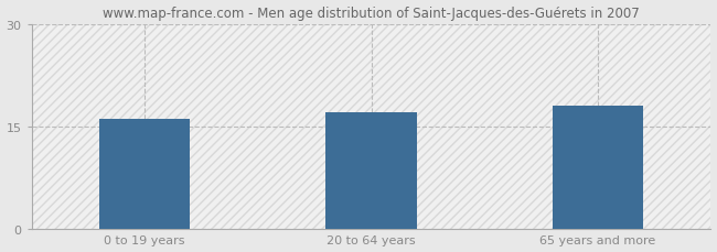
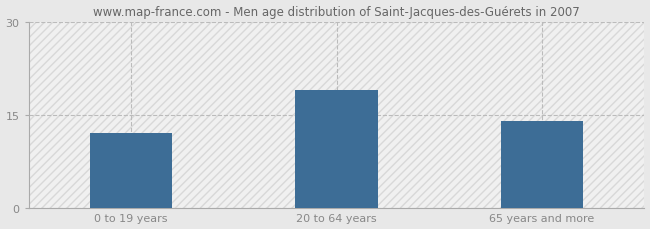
0 to 19 years: 16 -> 12
20 to 64 years: 17 -> 19
65 years and more: 18 -> 14
